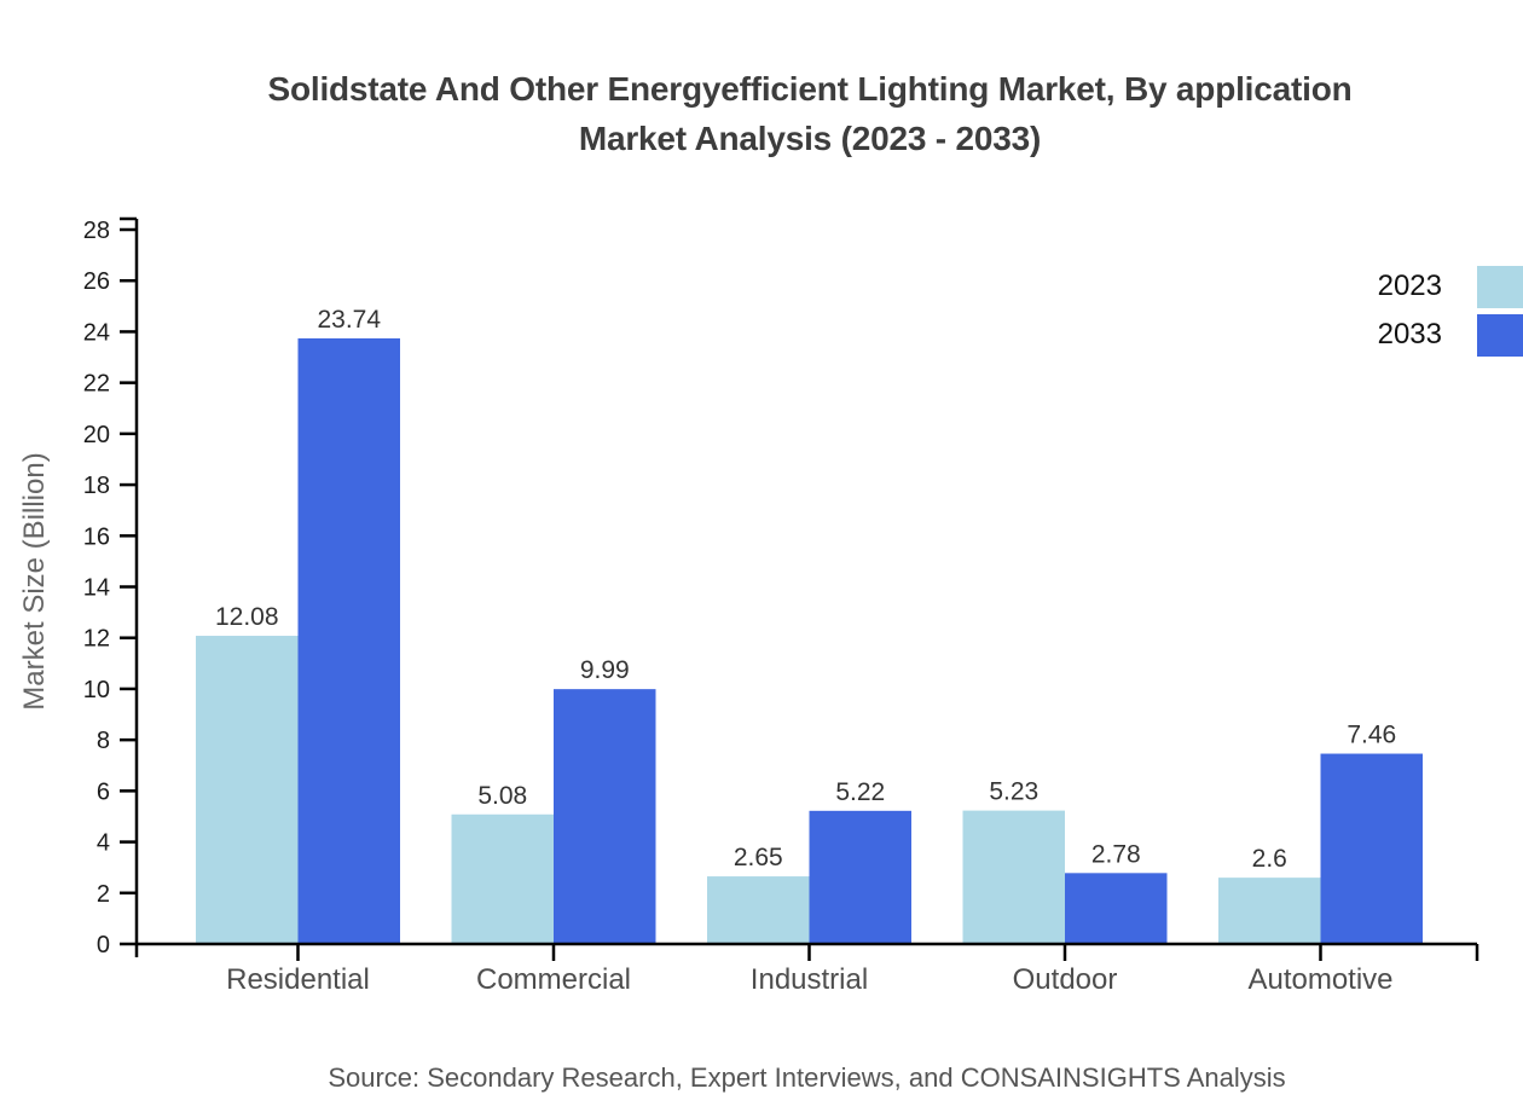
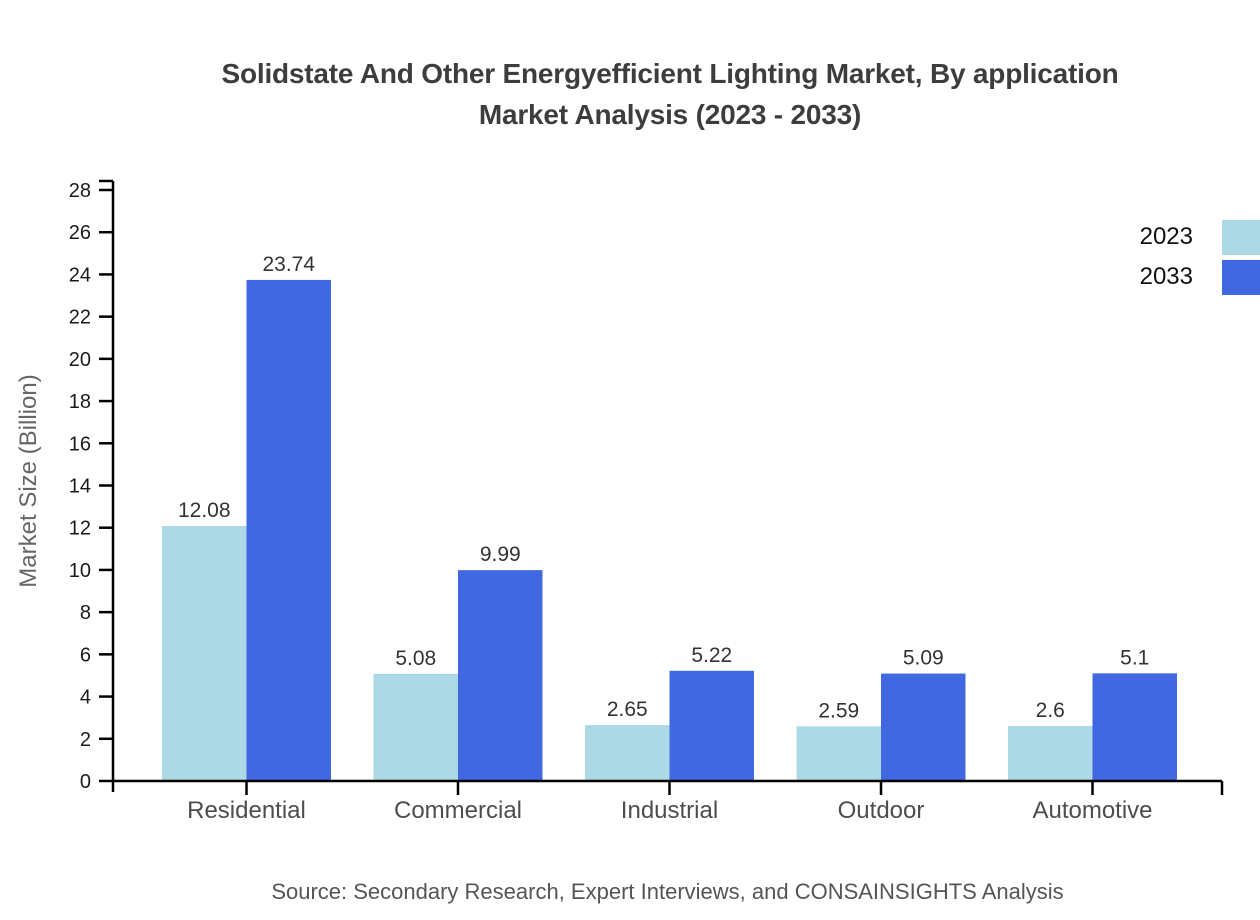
2023/Outdoor: 5.23 -> 2.59
2033/Outdoor: 2.78 -> 5.09
2033/Automotive: 7.46 -> 5.1
